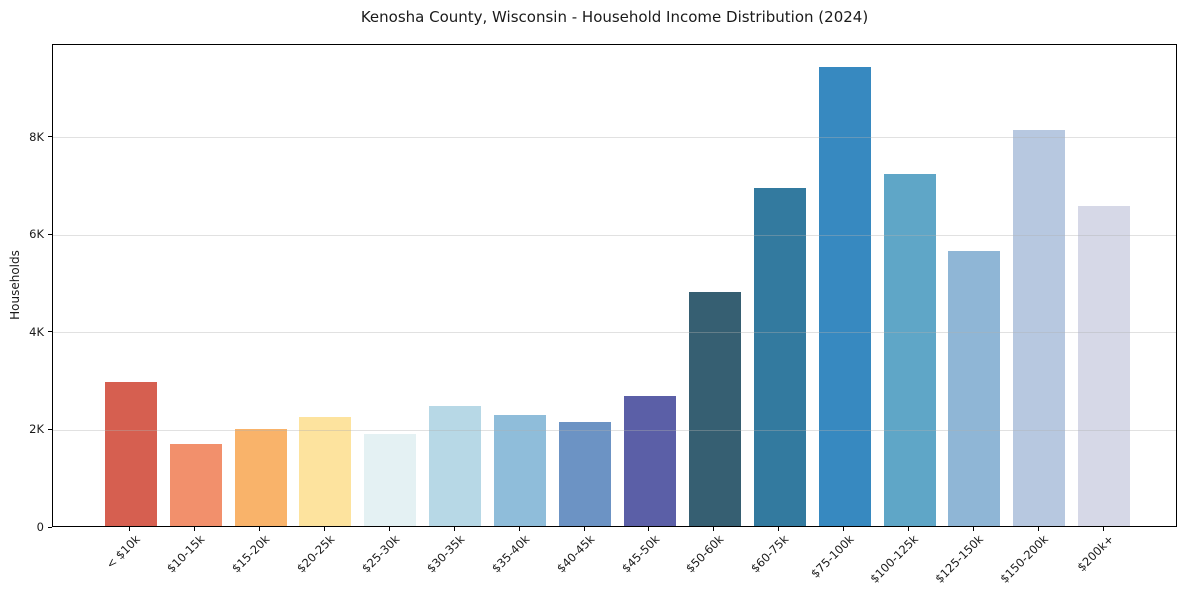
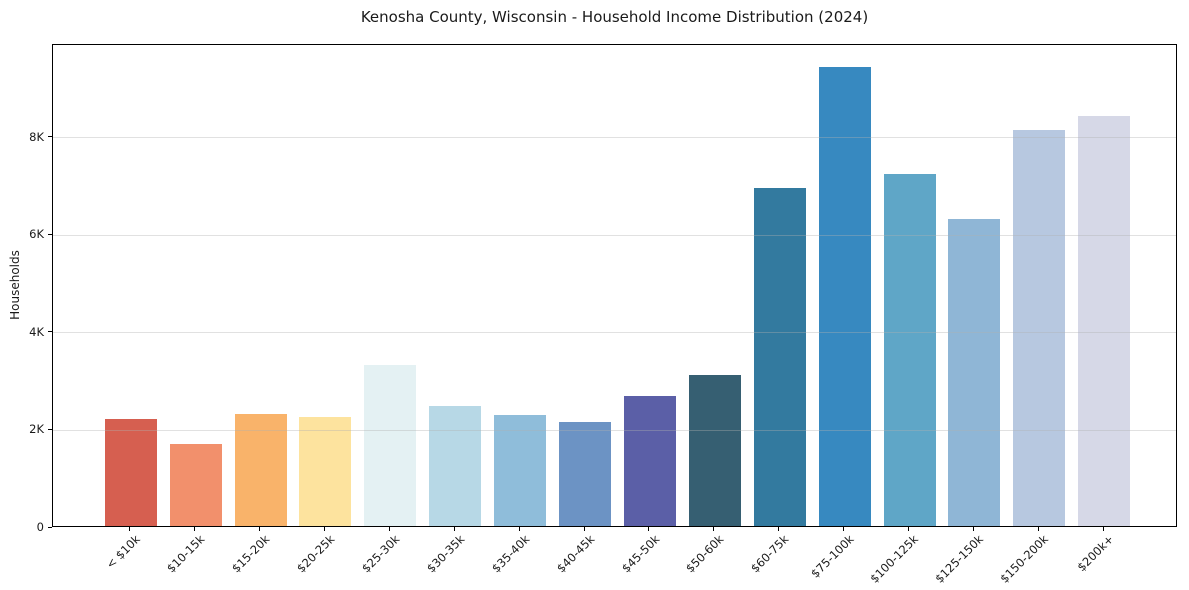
< $10k: 3.0K -> 2.2K
$15-20k: 2.0K -> 2.3K
$25-30k: 1.9K -> 3.3K
$50-60k: 4.8K -> 3.1K
$125-150k: 5.6K -> 6.3K
$200k+: 6.6K -> 8.4K
